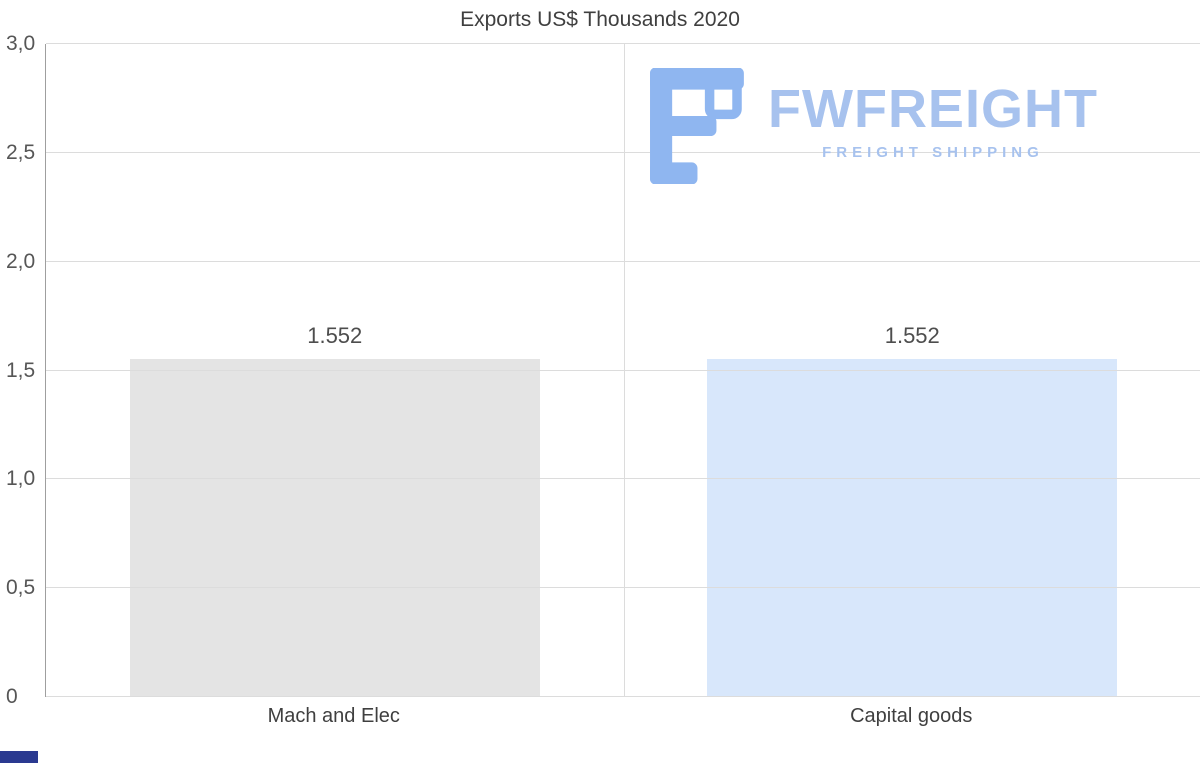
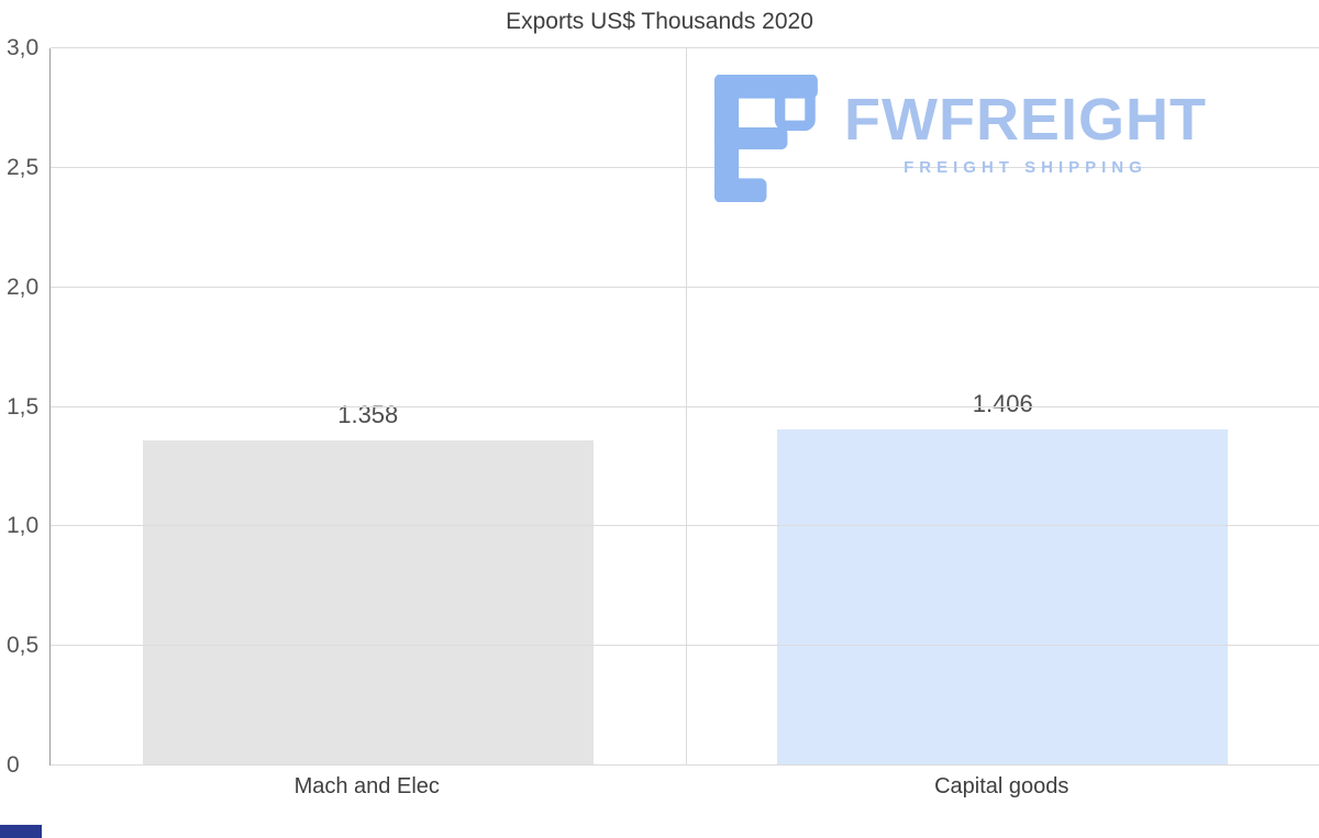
Mach and Elec: 1.552 -> 1.358
Capital goods: 1.552 -> 1.406
